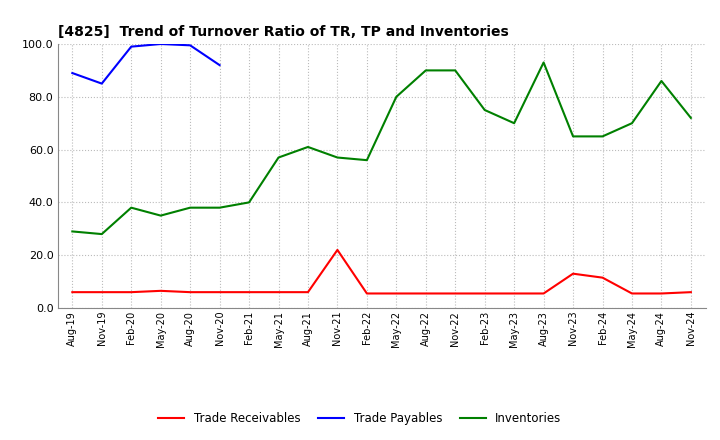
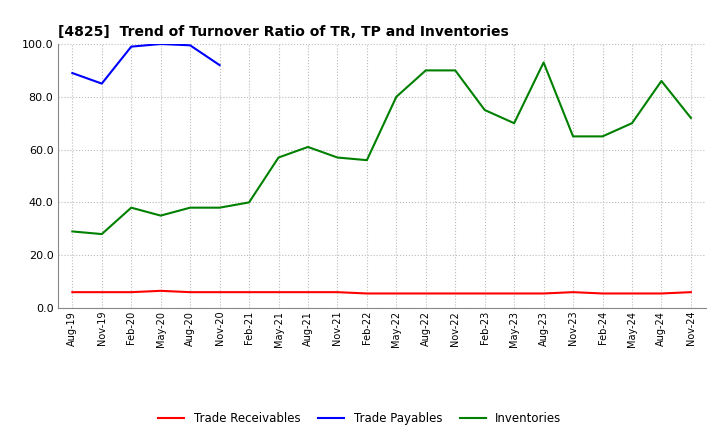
Trade Receivables/Nov-21: 22.0 -> 6.0
Trade Receivables/Nov-23: 13.0 -> 6.0
Trade Receivables/Feb-24: 11.5 -> 5.5
